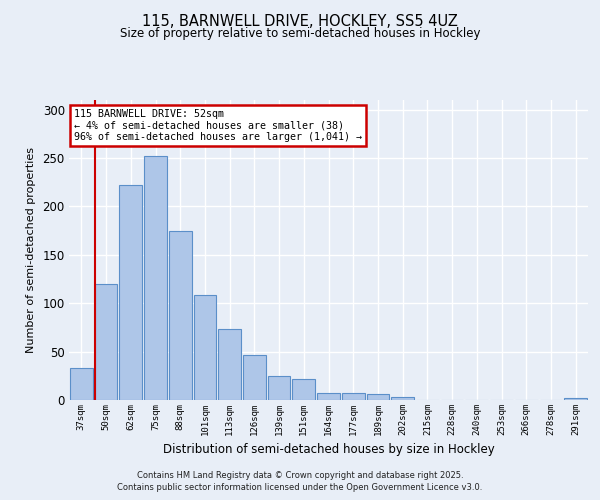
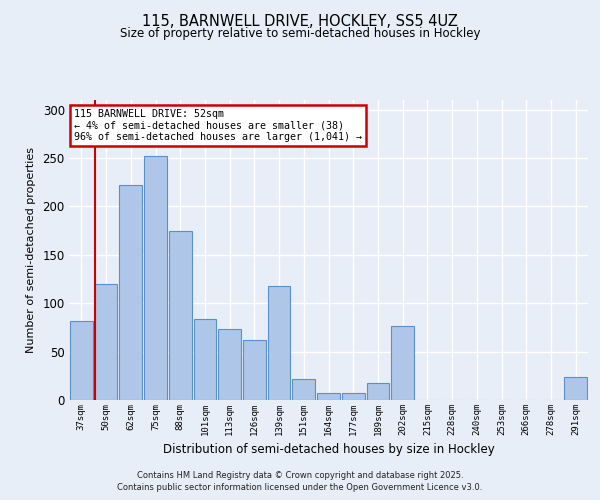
37sqm: 33 -> 82
101sqm: 109 -> 84
126sqm: 47 -> 62
139sqm: 25 -> 118
189sqm: 6 -> 18
202sqm: 3 -> 76
291sqm: 2 -> 24
